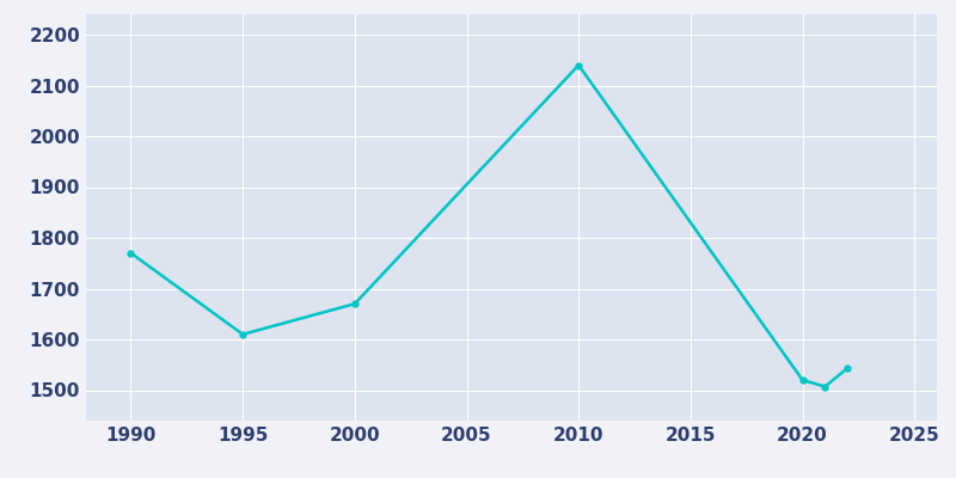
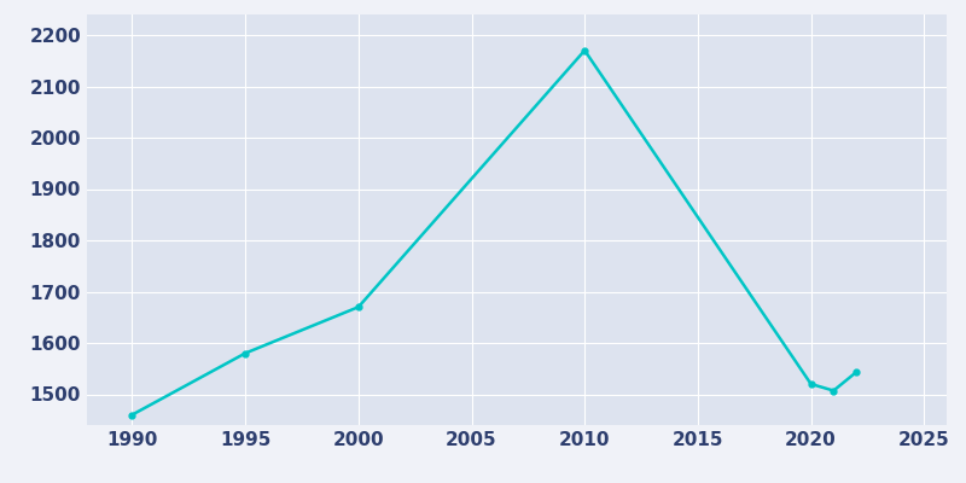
1990: 1770 -> 1460
1995: 1610 -> 1580
2010: 2140 -> 2170
